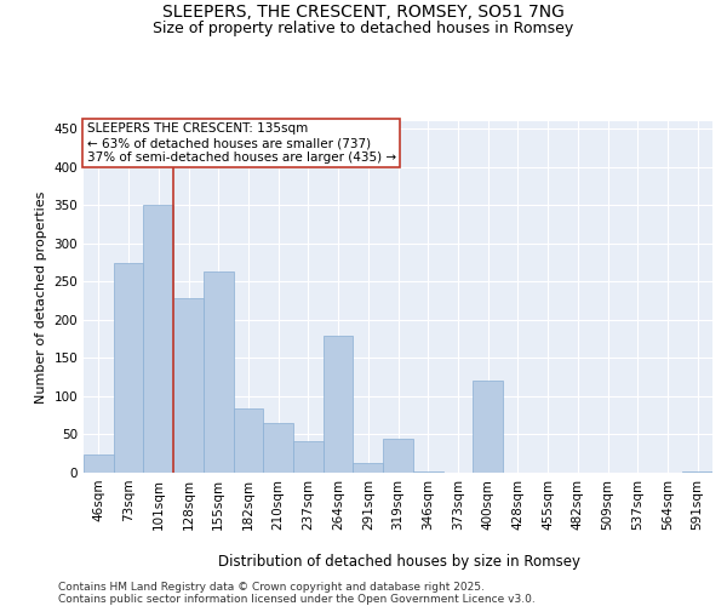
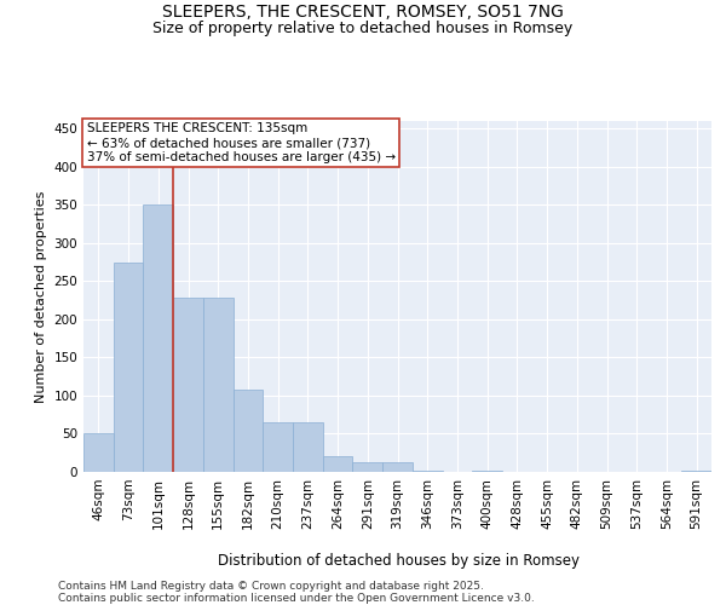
46sqm: 24 -> 50
155sqm: 264 -> 228
182sqm: 84 -> 108
237sqm: 42 -> 65
264sqm: 180 -> 20
319sqm: 44 -> 13
400sqm: 120 -> 2
